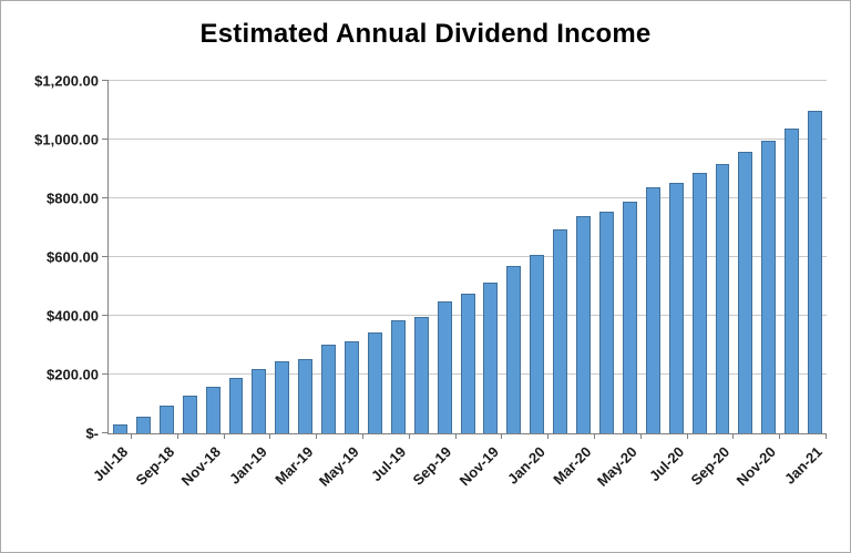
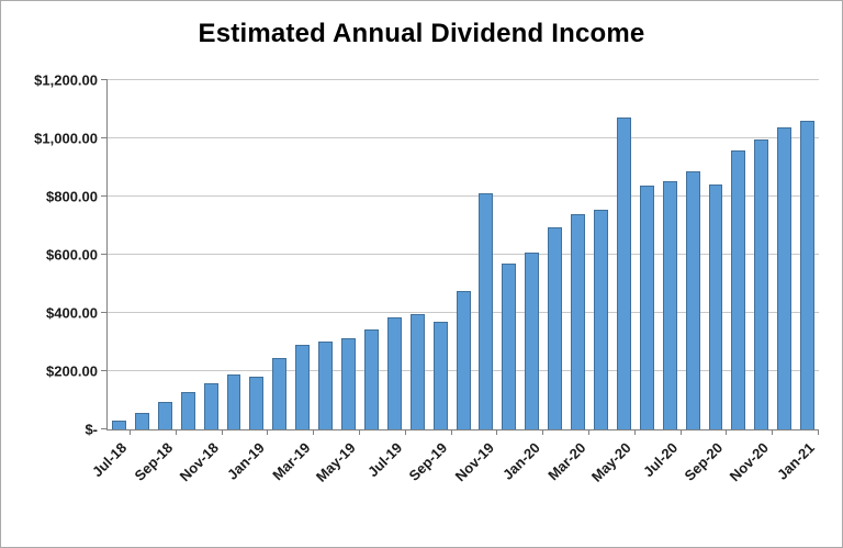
Jan-19: $220 -> $180
Mar-19: $250 -> $290
Sep-19: $450 -> $370
Nov-19: $510 -> $810
May-20: $790 -> $1070
Sep-20: $920 -> $840
Jan-21: $1100 -> $1060
